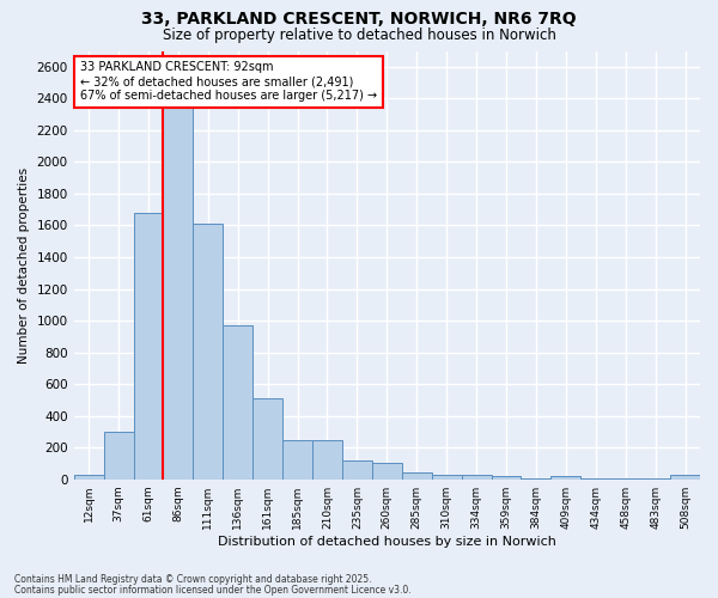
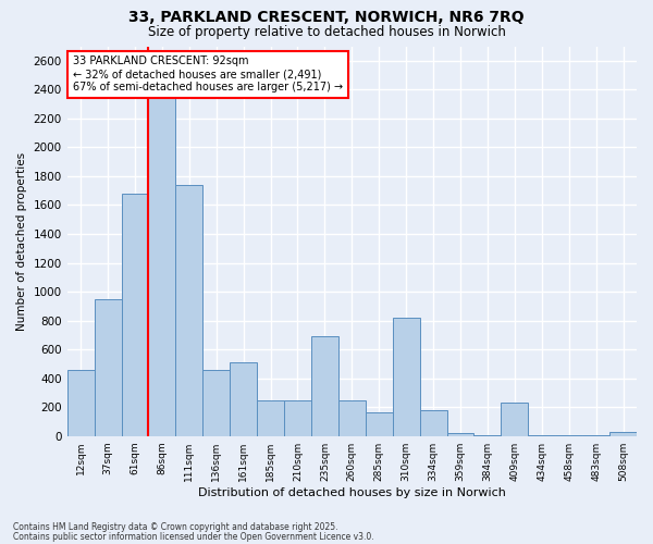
12sqm: 20 -> 460
37sqm: 300 -> 950
111sqm: 1610 -> 1740
136sqm: 970 -> 460
235sqm: 120 -> 690
260sqm: 100 -> 250
285sqm: 40 -> 160
310sqm: 30 -> 820
334sqm: 20 -> 180
409sqm: 20 -> 230
